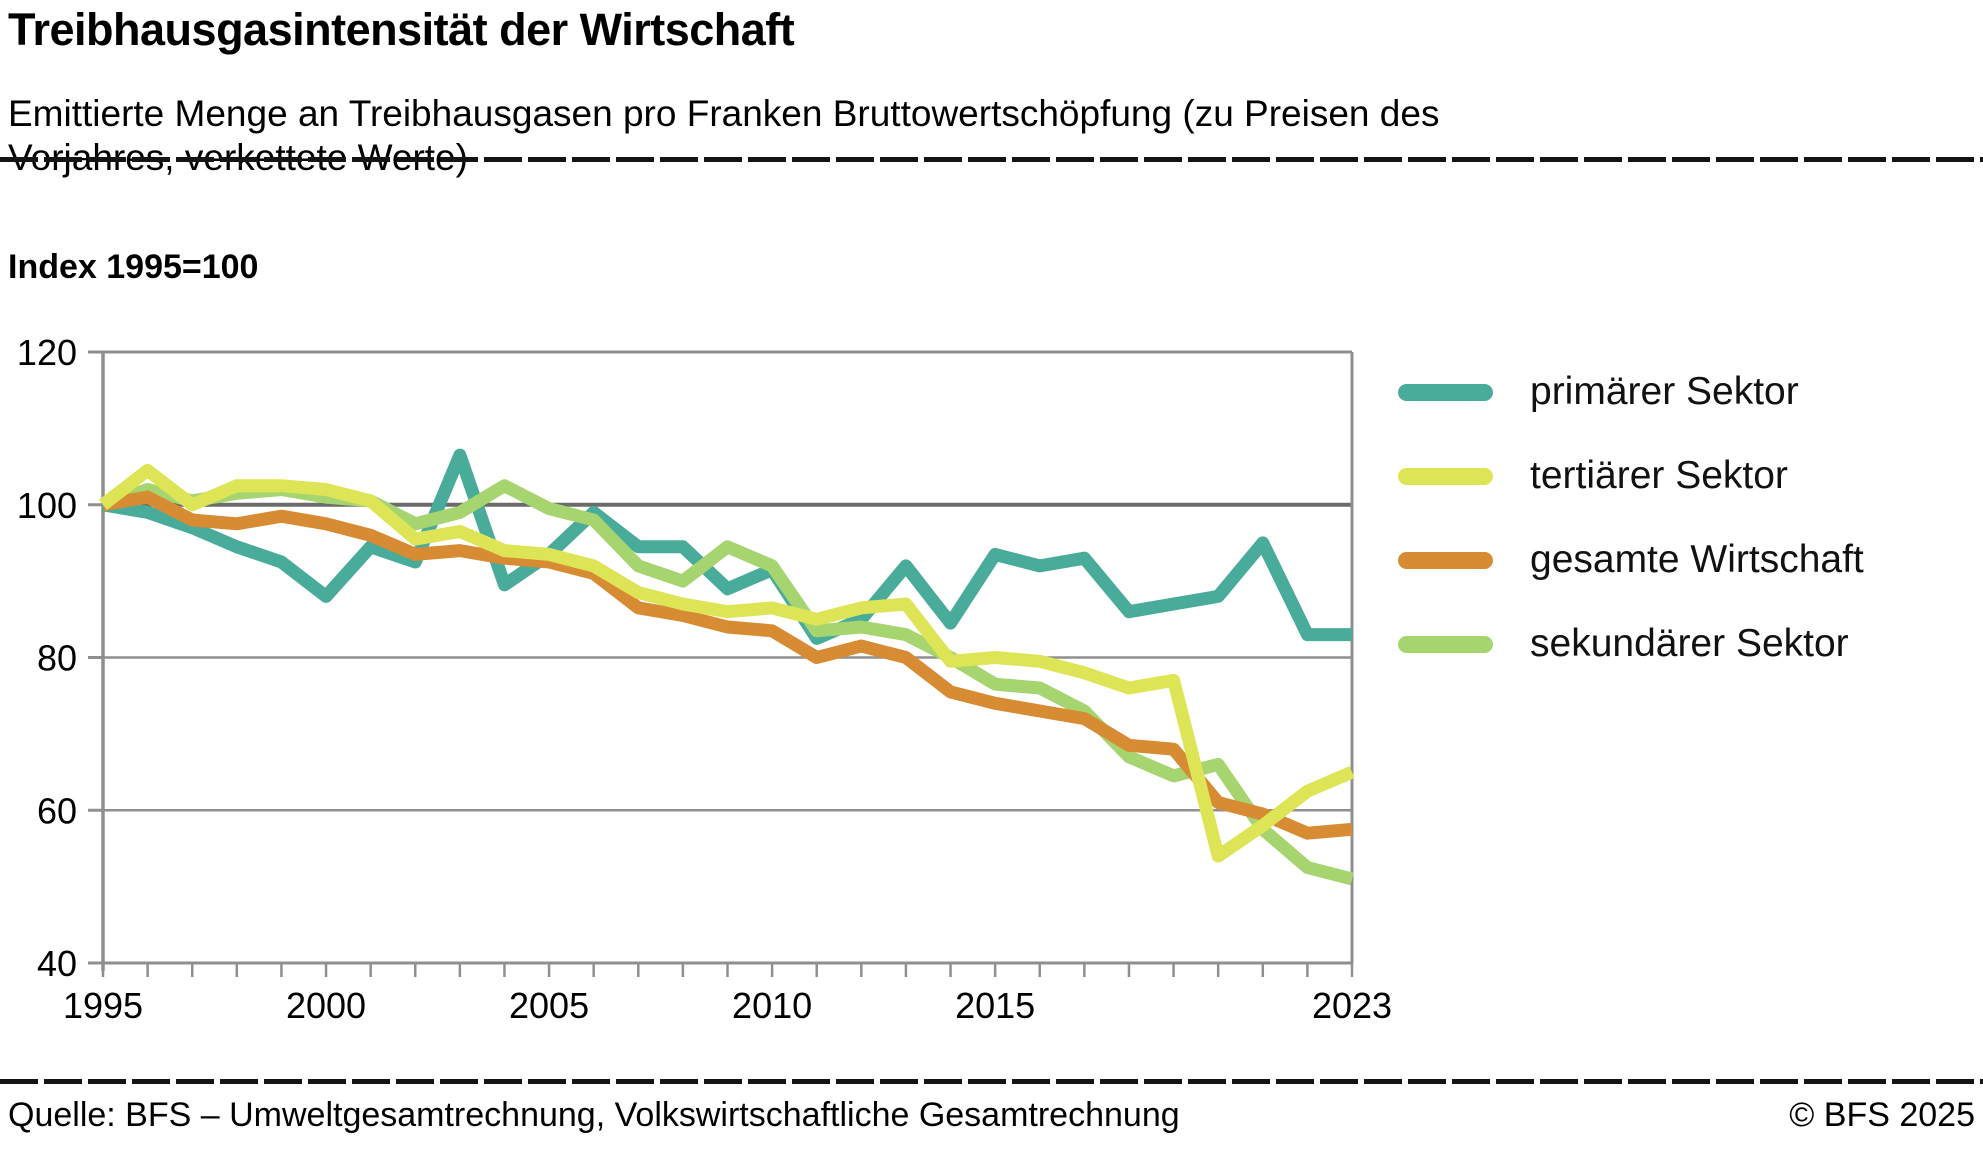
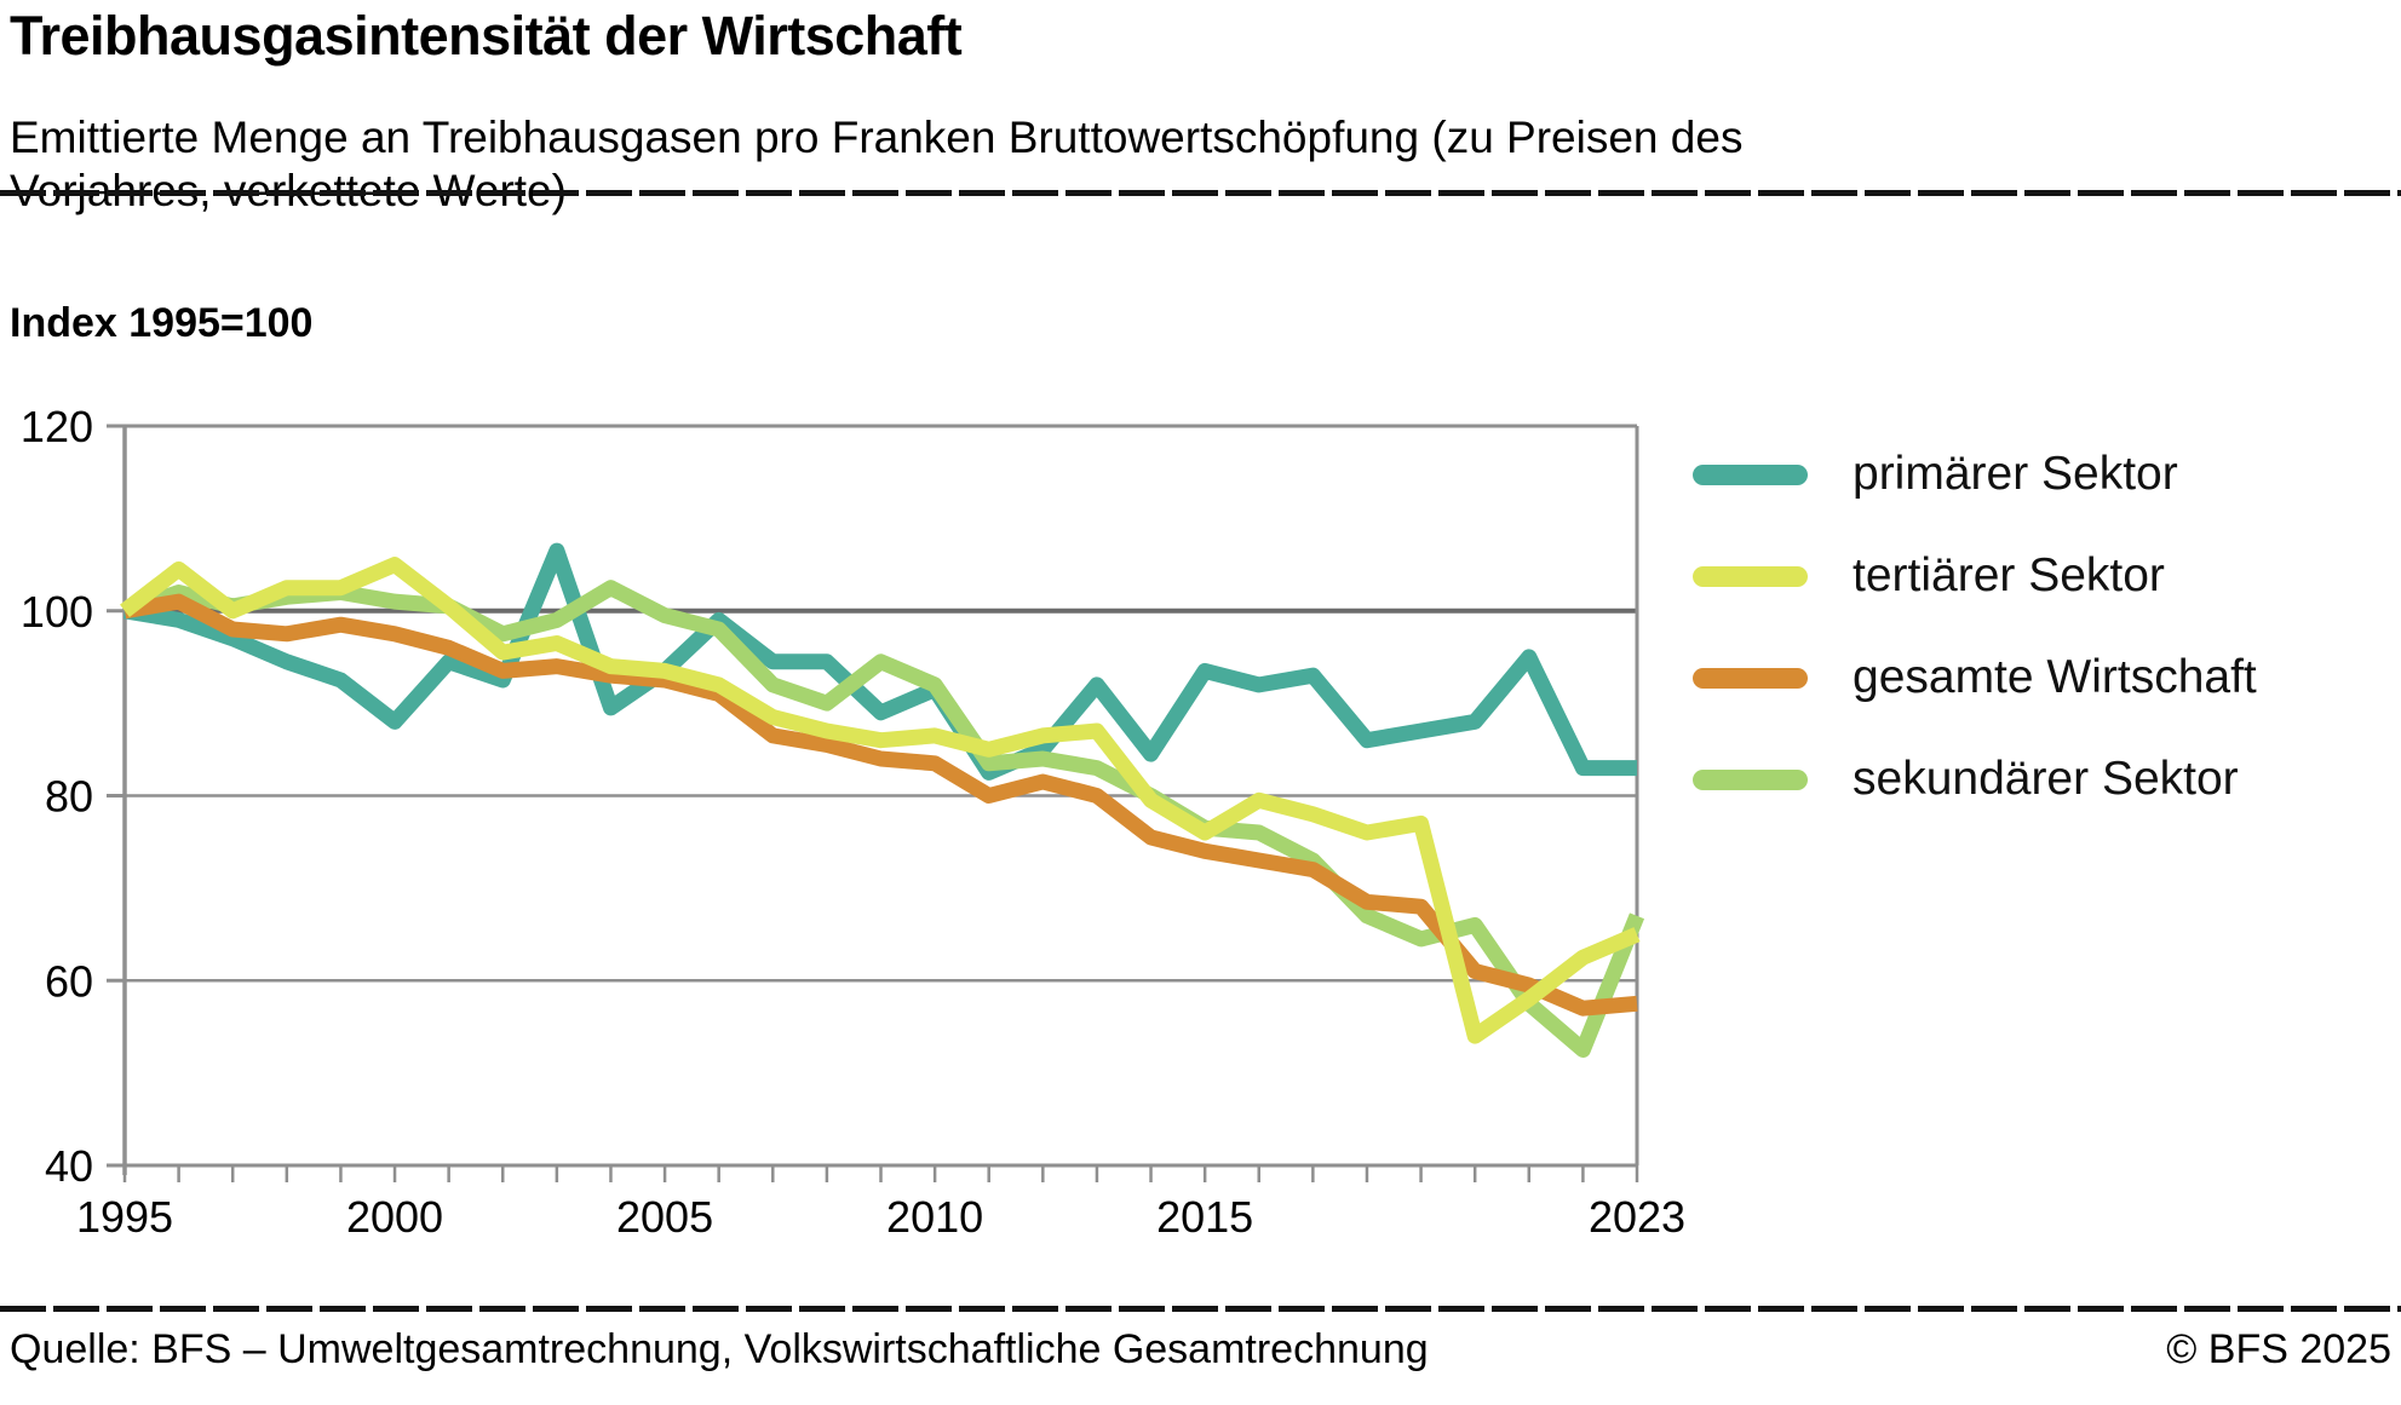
tertiärer Sektor/2000: 102 -> 105
tertiärer Sektor/2015: 80 -> 76
sekundärer Sektor/2023: 51 -> 67
